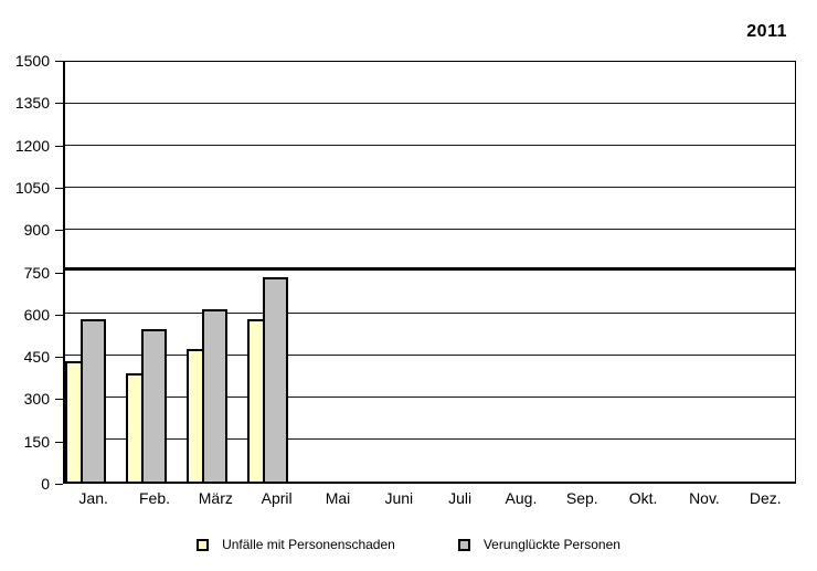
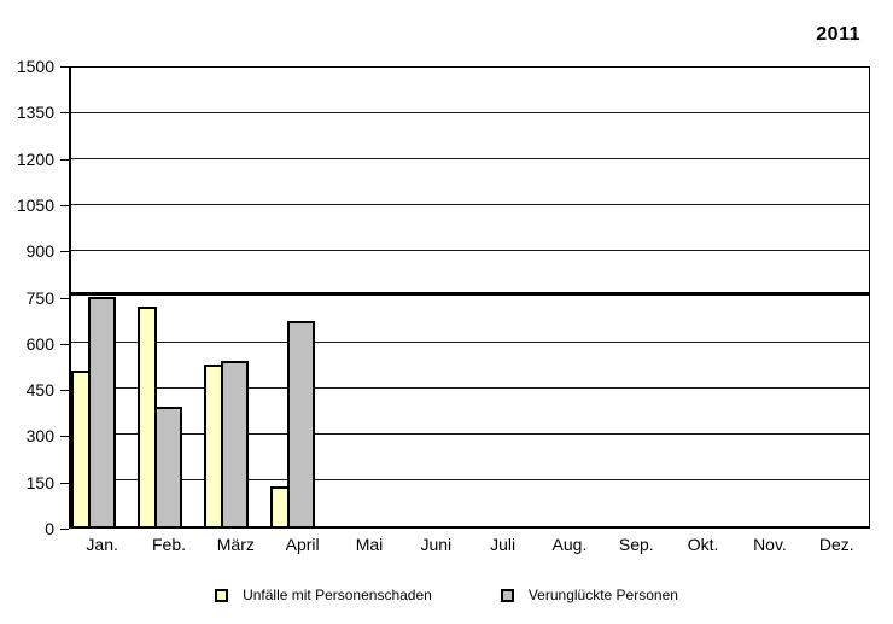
Unfälle mit Personenschaden/Jan.: 430 -> 510
Verunglückte Personen/Jan.: 580 -> 750
Unfälle mit Personenschaden/Feb.: 380 -> 720
Verunglückte Personen/Feb.: 540 -> 390
Unfälle mit Personenschaden/März: 480 -> 530
Verunglückte Personen/März: 620 -> 540
Unfälle mit Personenschaden/April: 580 -> 130
Verunglückte Personen/April: 730 -> 670
